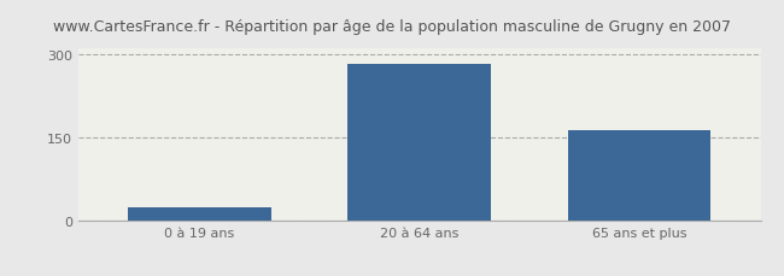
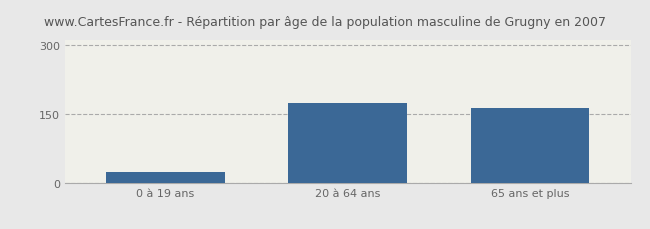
20 à 64 ans: 283 -> 175
